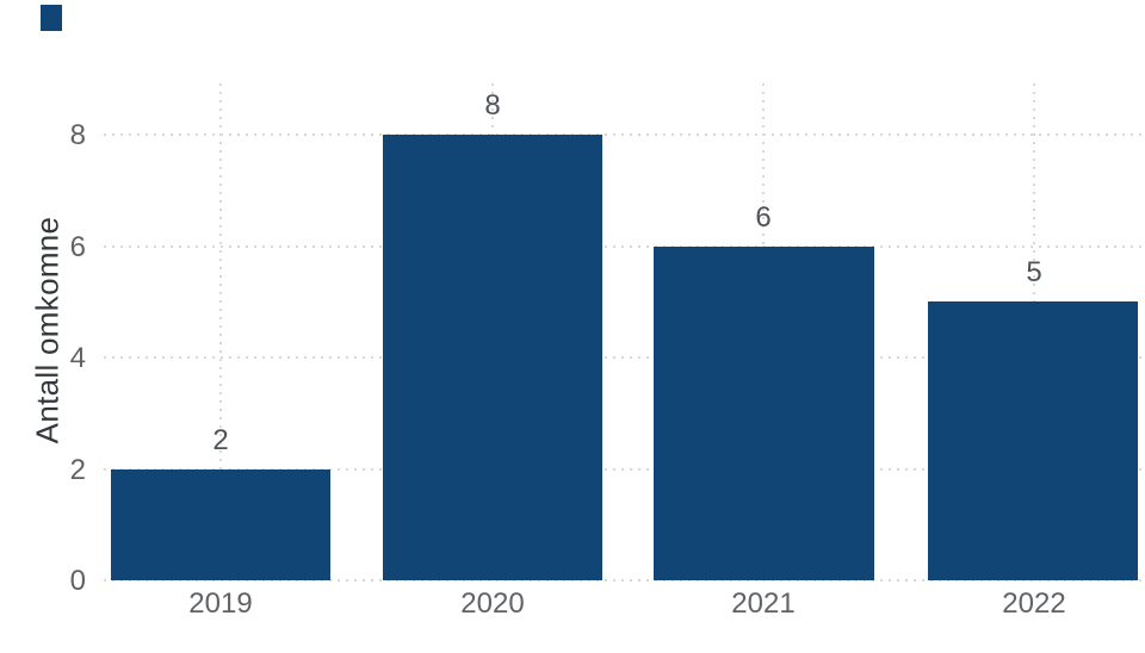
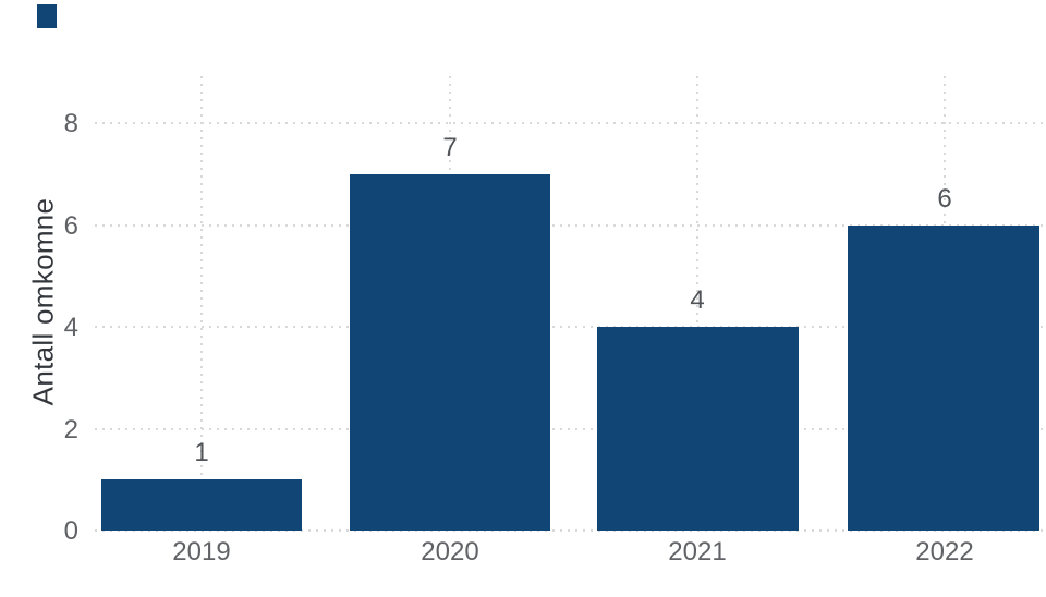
2019: 2 -> 1
2020: 8 -> 7
2021: 6 -> 4
2022: 5 -> 6
